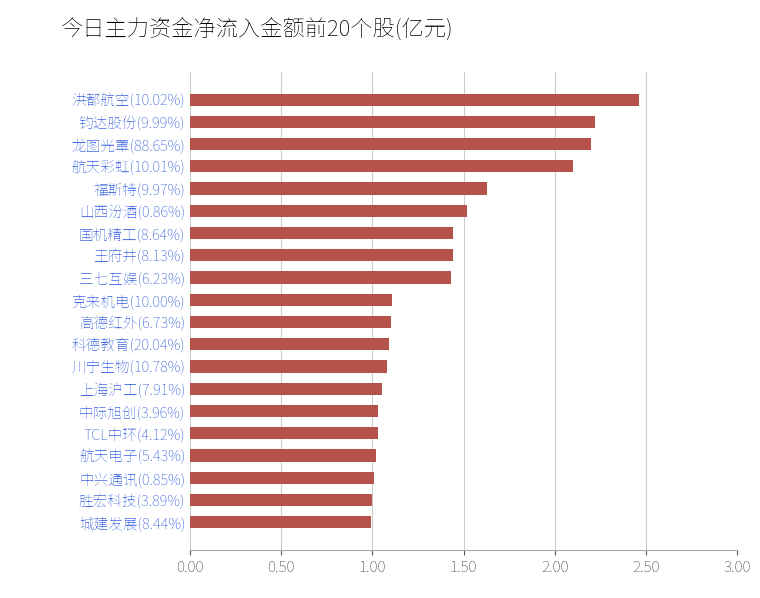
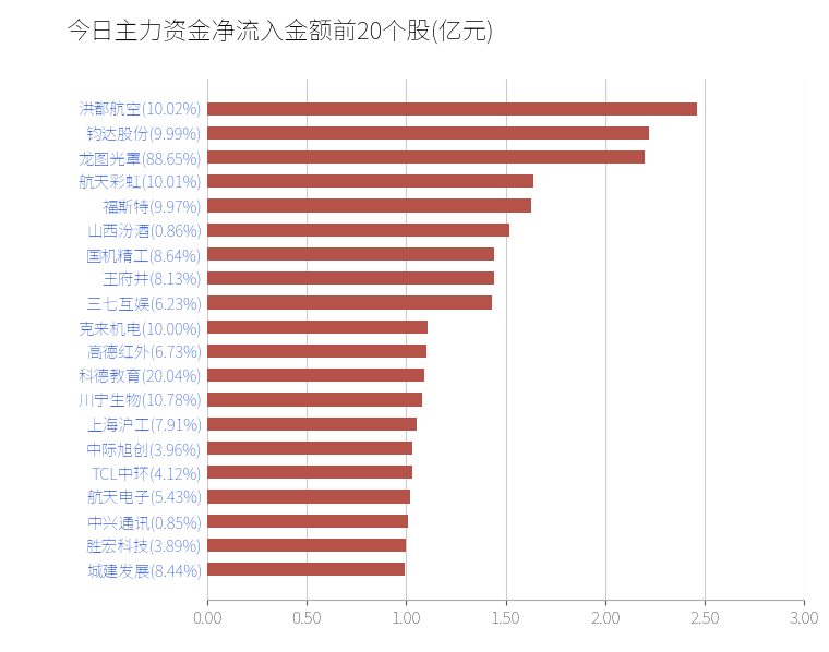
航天彩虹(10.01%): 2.10 -> 1.64
